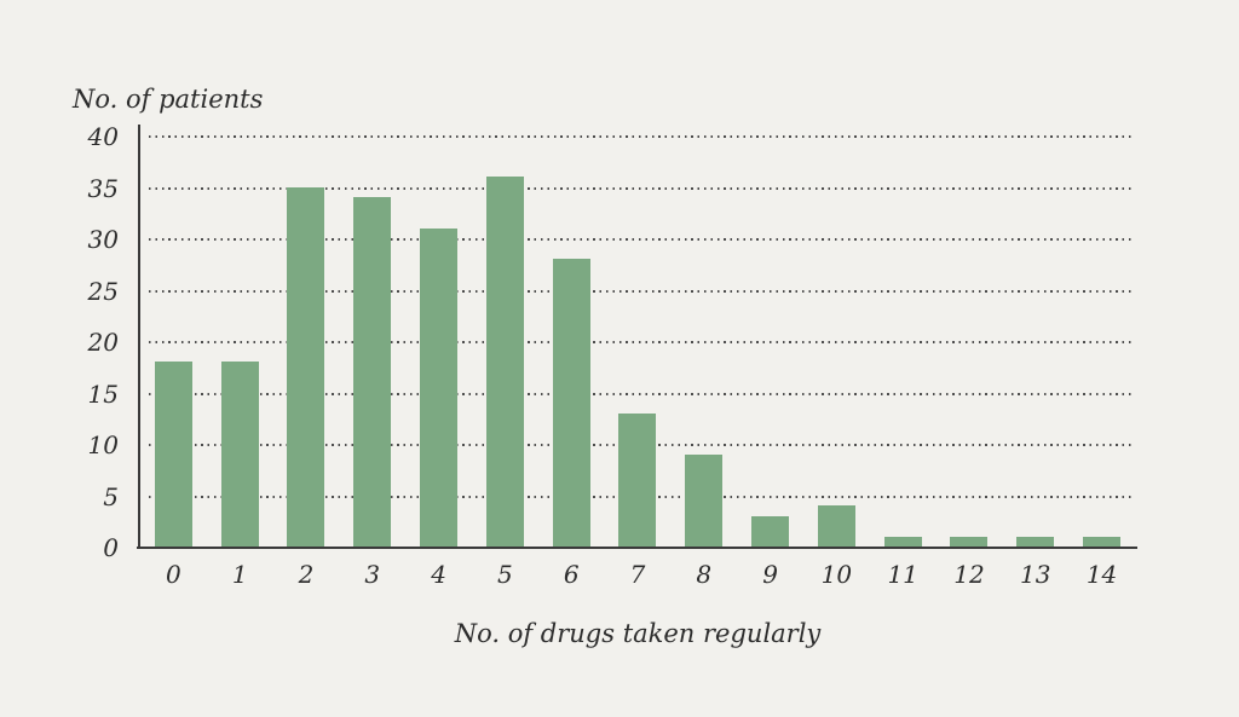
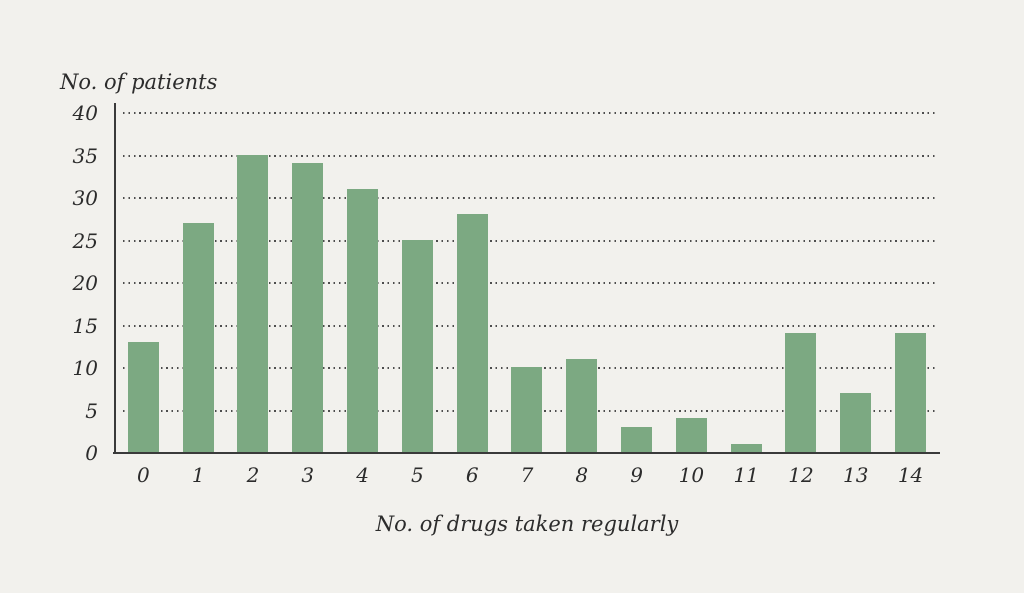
0: 18 -> 13
1: 18 -> 27
5: 36 -> 25
7: 13 -> 10
8: 9 -> 11
12: 1 -> 14
13: 1 -> 7
14: 1 -> 14
